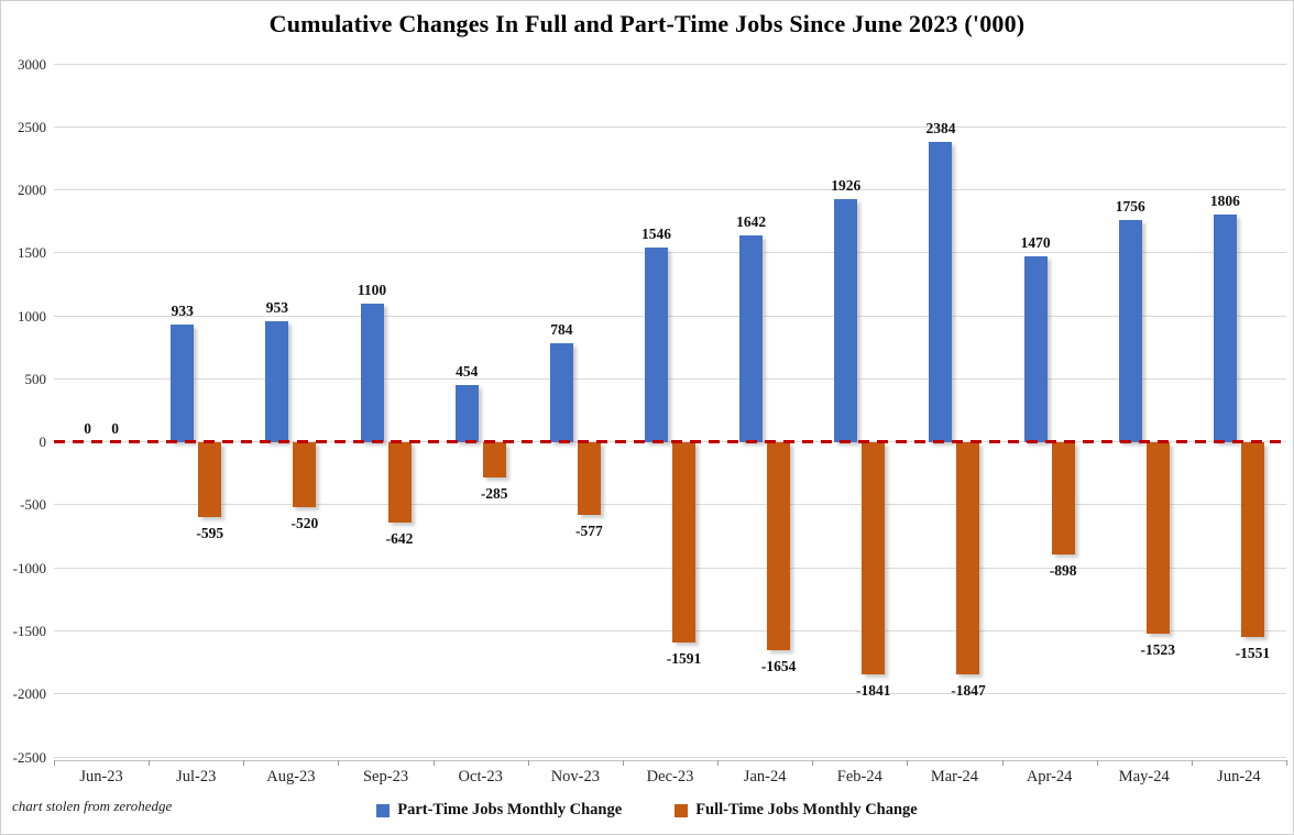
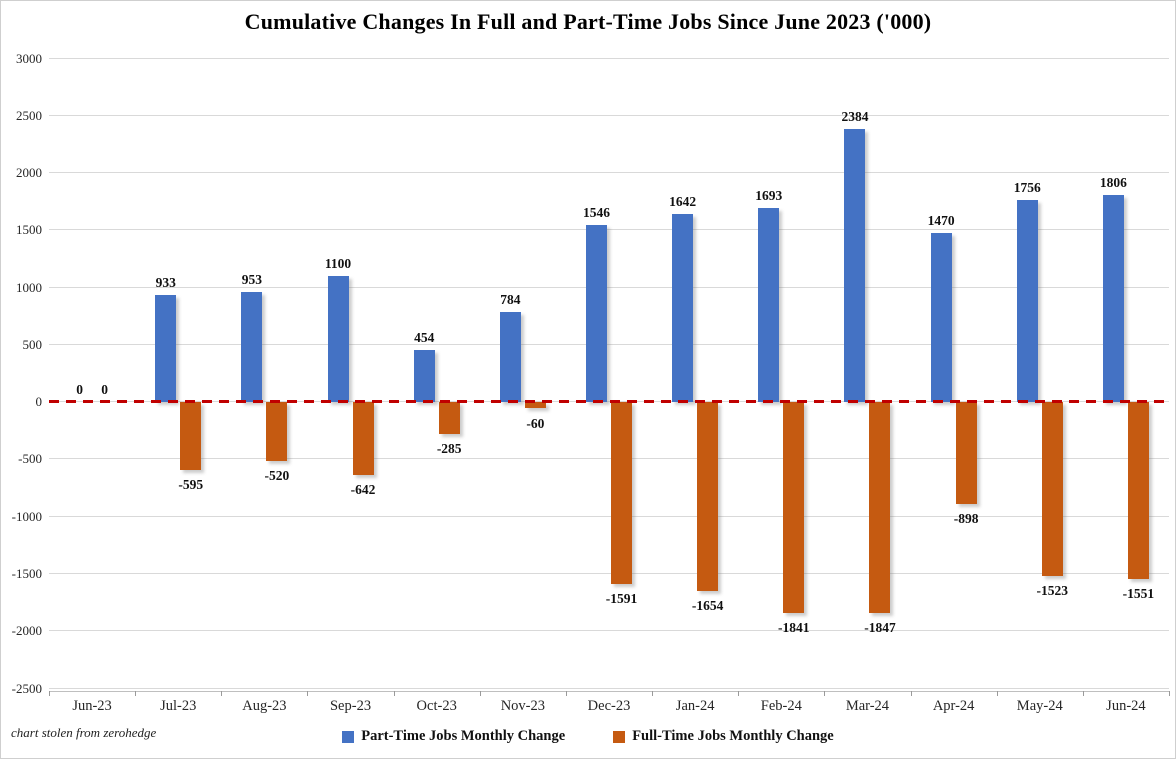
Full-Time Jobs Monthly Change/Nov-23: -577 -> -60
Part-Time Jobs Monthly Change/Feb-24: 1926 -> 1693
